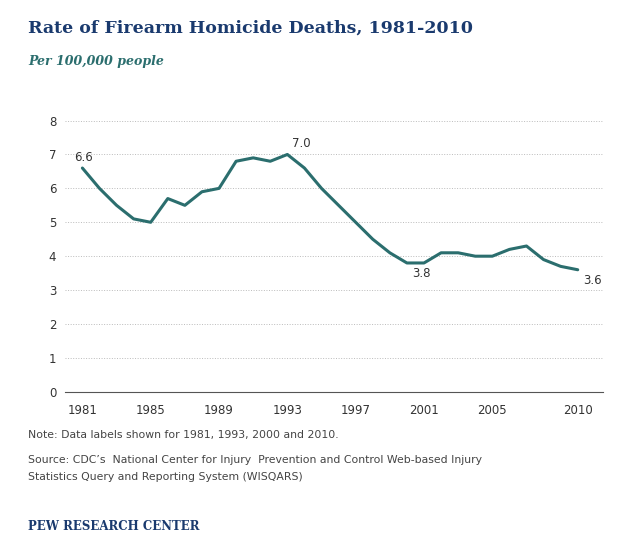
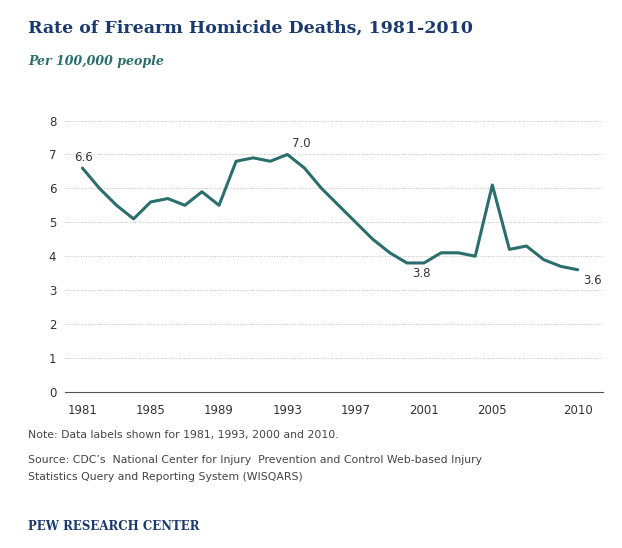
1985: 5.0 -> 5.6
1989: 6.0 -> 5.5
2005: 4.0 -> 6.1
